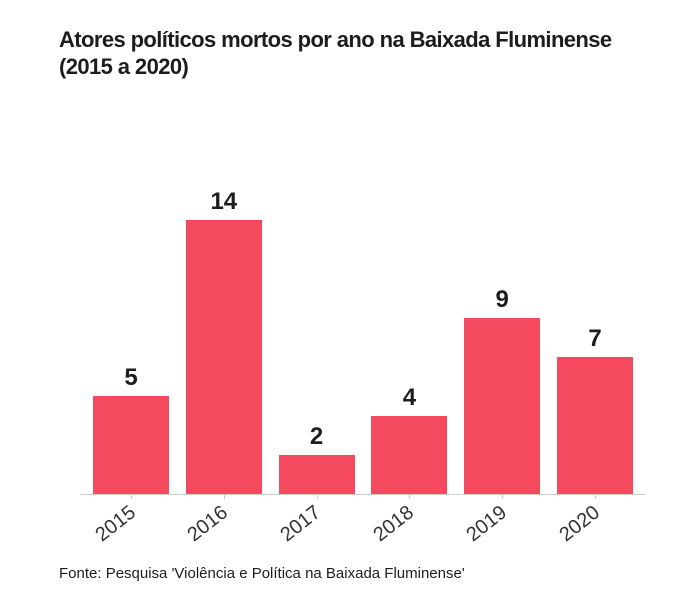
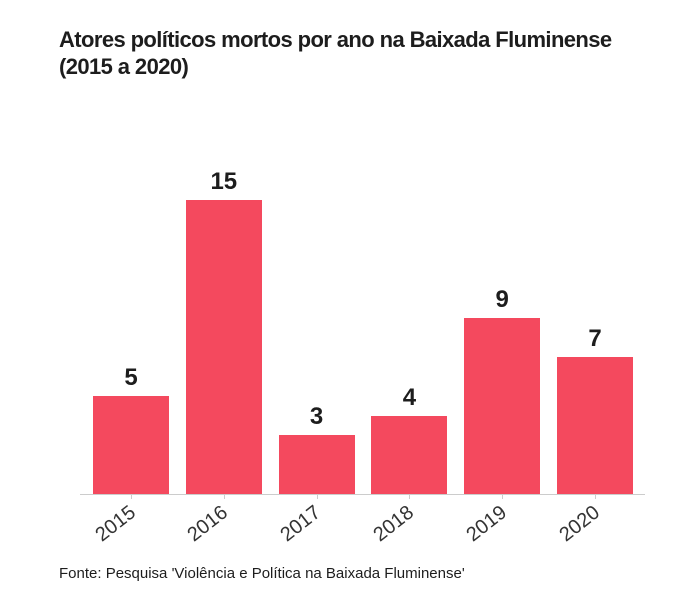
2016: 14 -> 15
2017: 2 -> 3
